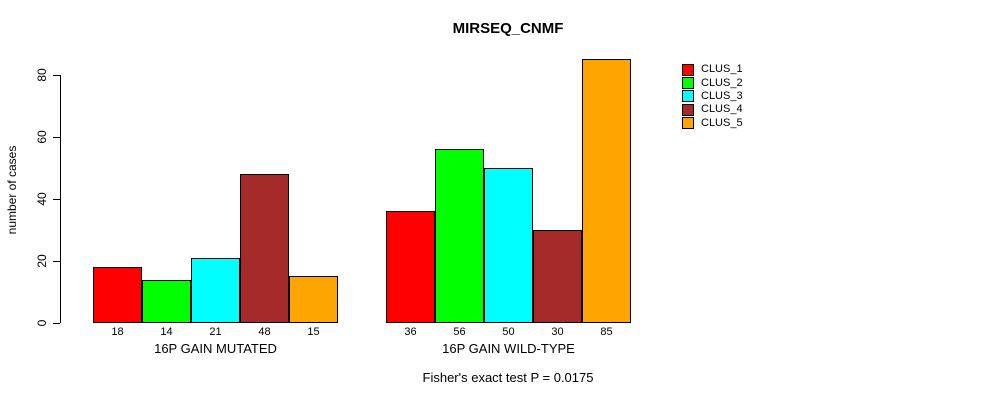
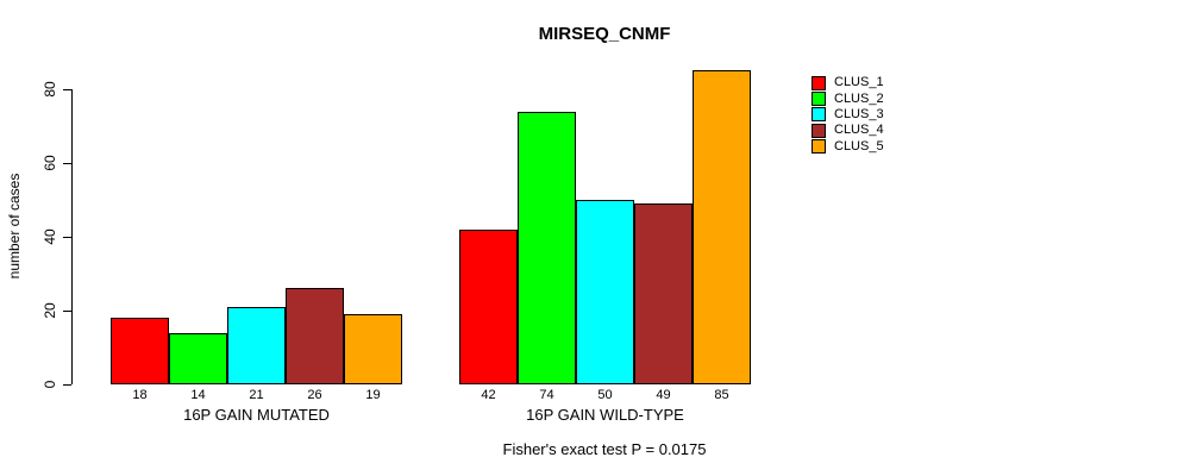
CLUS_4/16P GAIN MUTATED: 48 -> 26
CLUS_5/16P GAIN MUTATED: 15 -> 19
CLUS_1/16P GAIN WILD-TYPE: 36 -> 42
CLUS_2/16P GAIN WILD-TYPE: 56 -> 74
CLUS_4/16P GAIN WILD-TYPE: 30 -> 49
